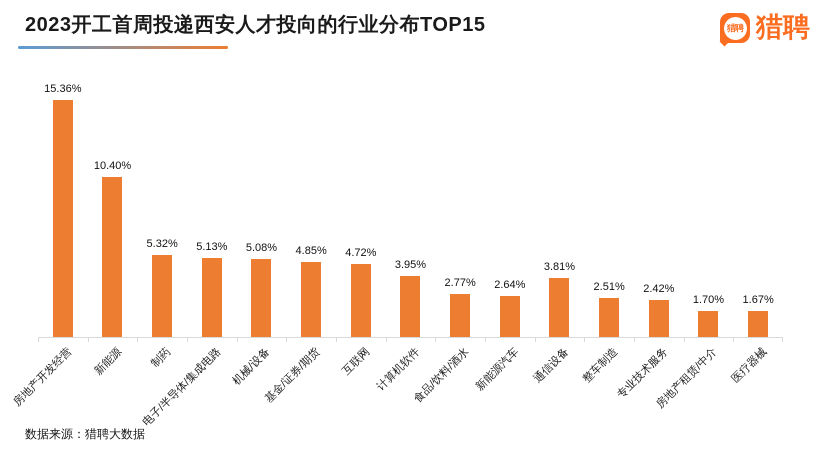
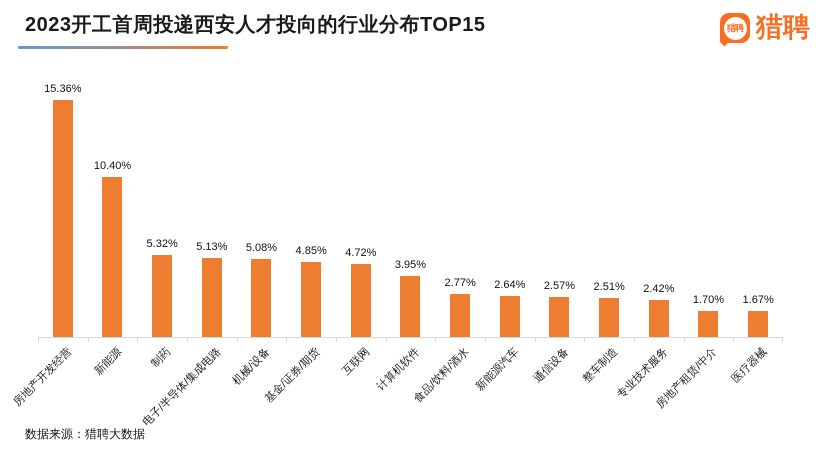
通信设备: 3.81% -> 2.57%
